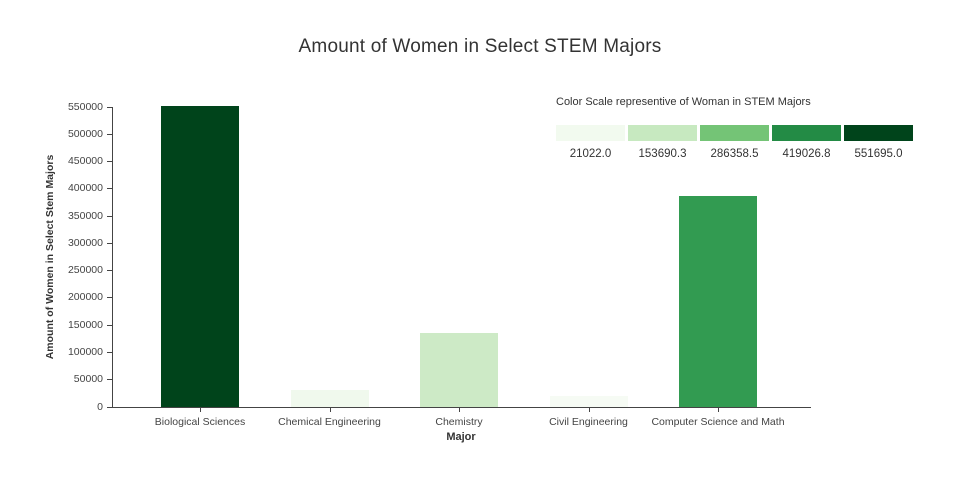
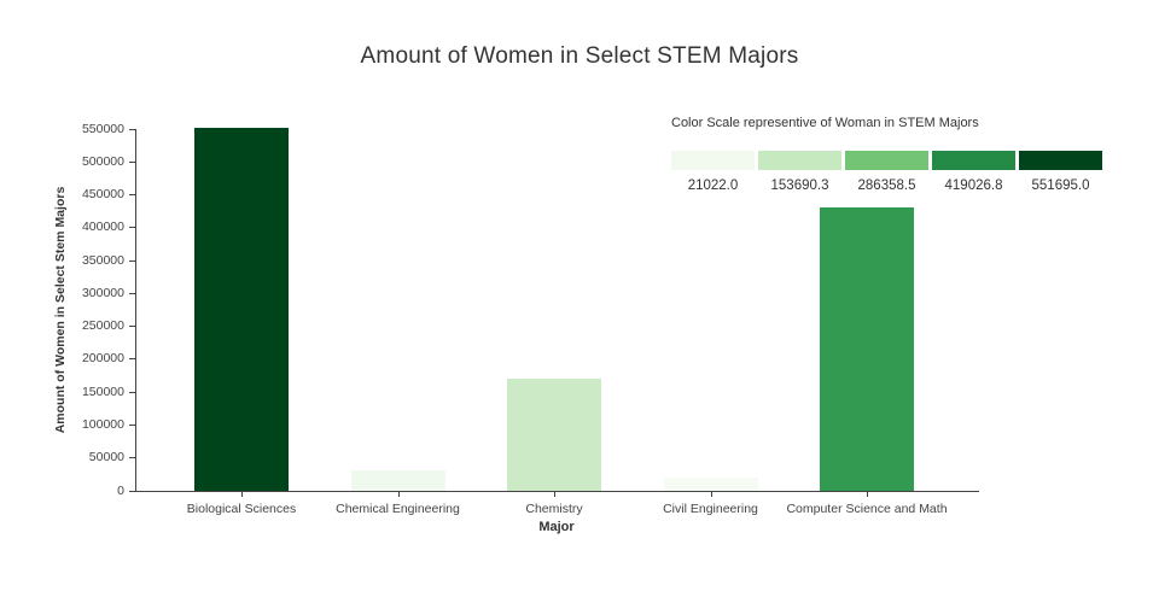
Chemistry: 140000 -> 170000
Computer Science and Math: 390000 -> 430000
